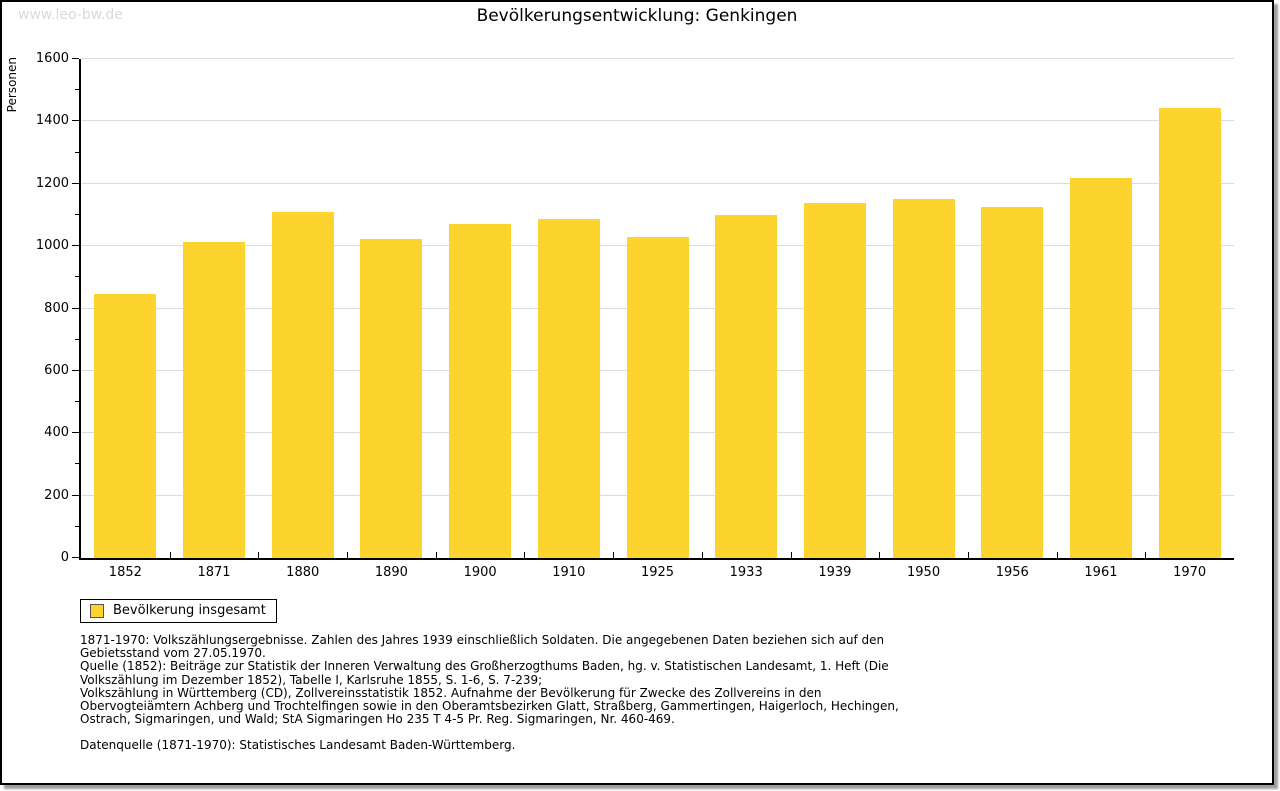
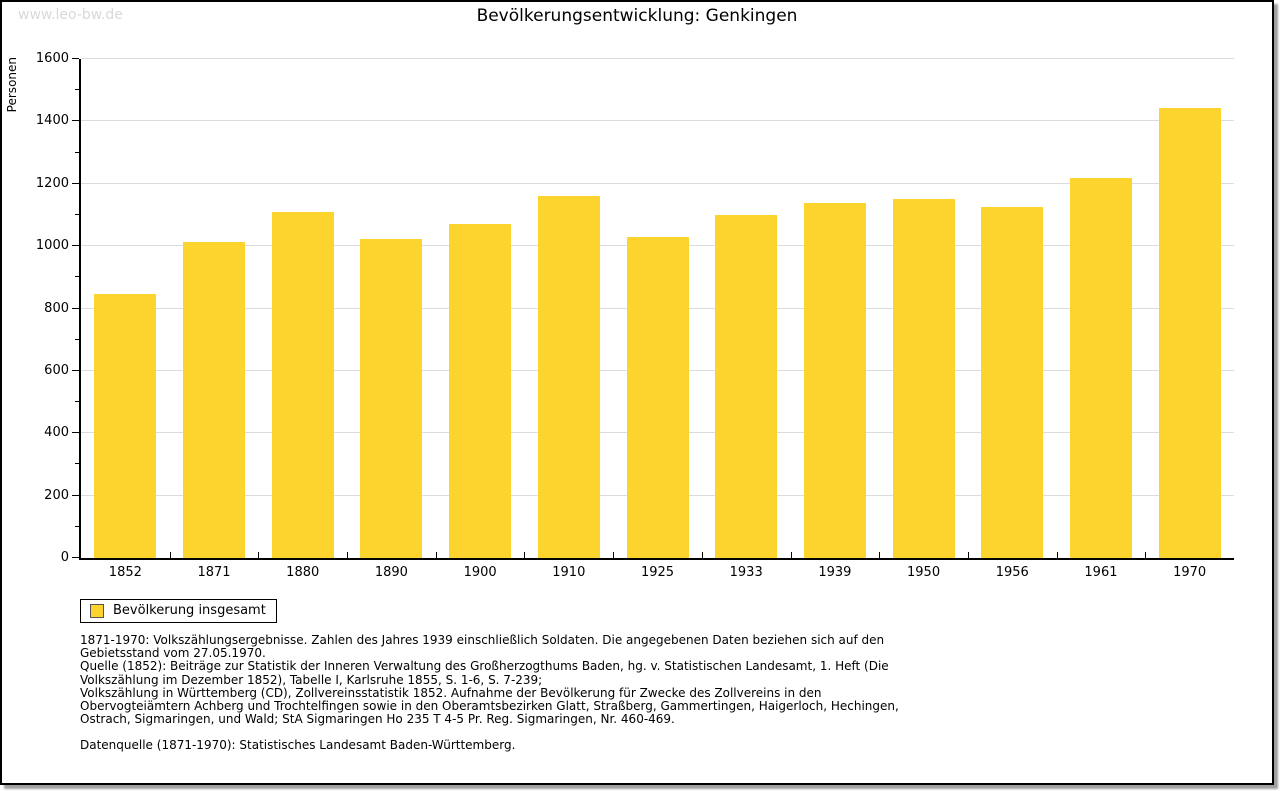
1910: 1090 -> 1160
